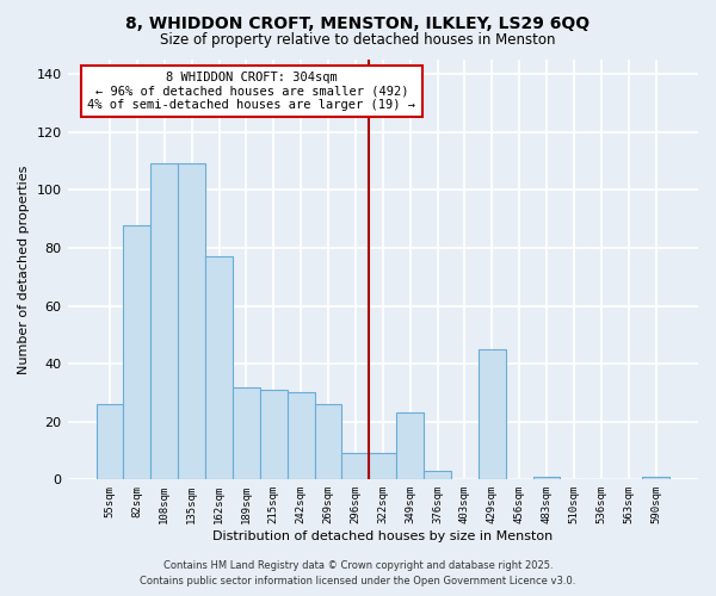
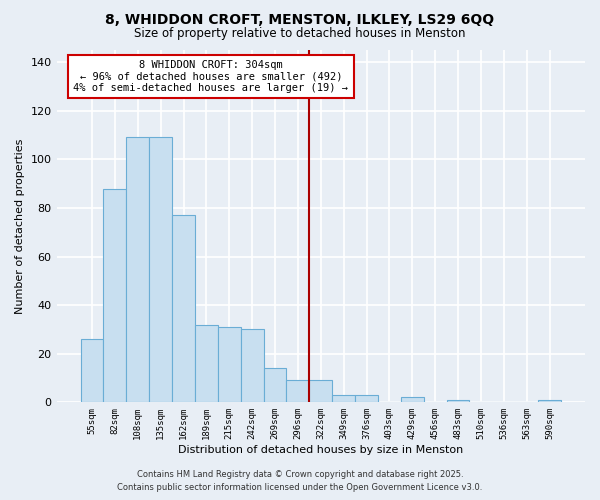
269sqm: 26 -> 14
349sqm: 23 -> 3
429sqm: 45 -> 2
